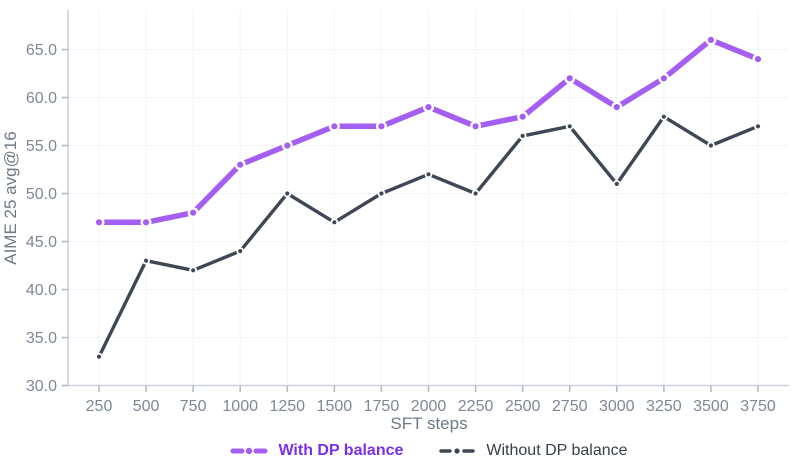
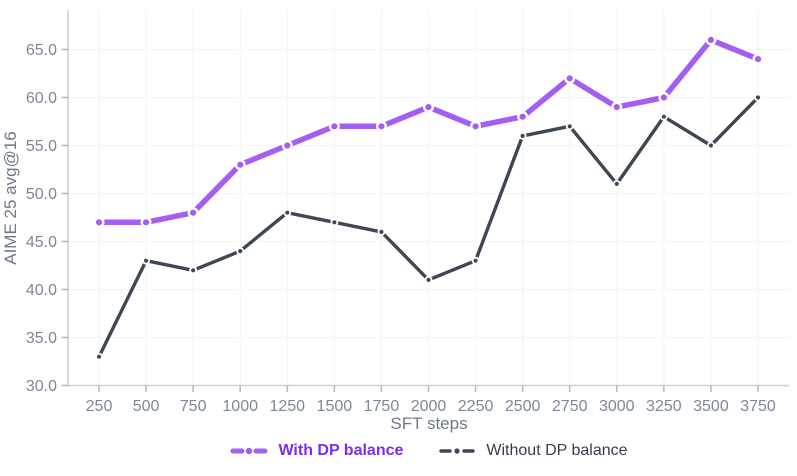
Without DP balance/1250: 50 -> 48
Without DP balance/1750: 50 -> 46
Without DP balance/2000: 52 -> 41
Without DP balance/2250: 50 -> 43
With DP balance/3250: 62 -> 60
Without DP balance/3750: 57 -> 60
